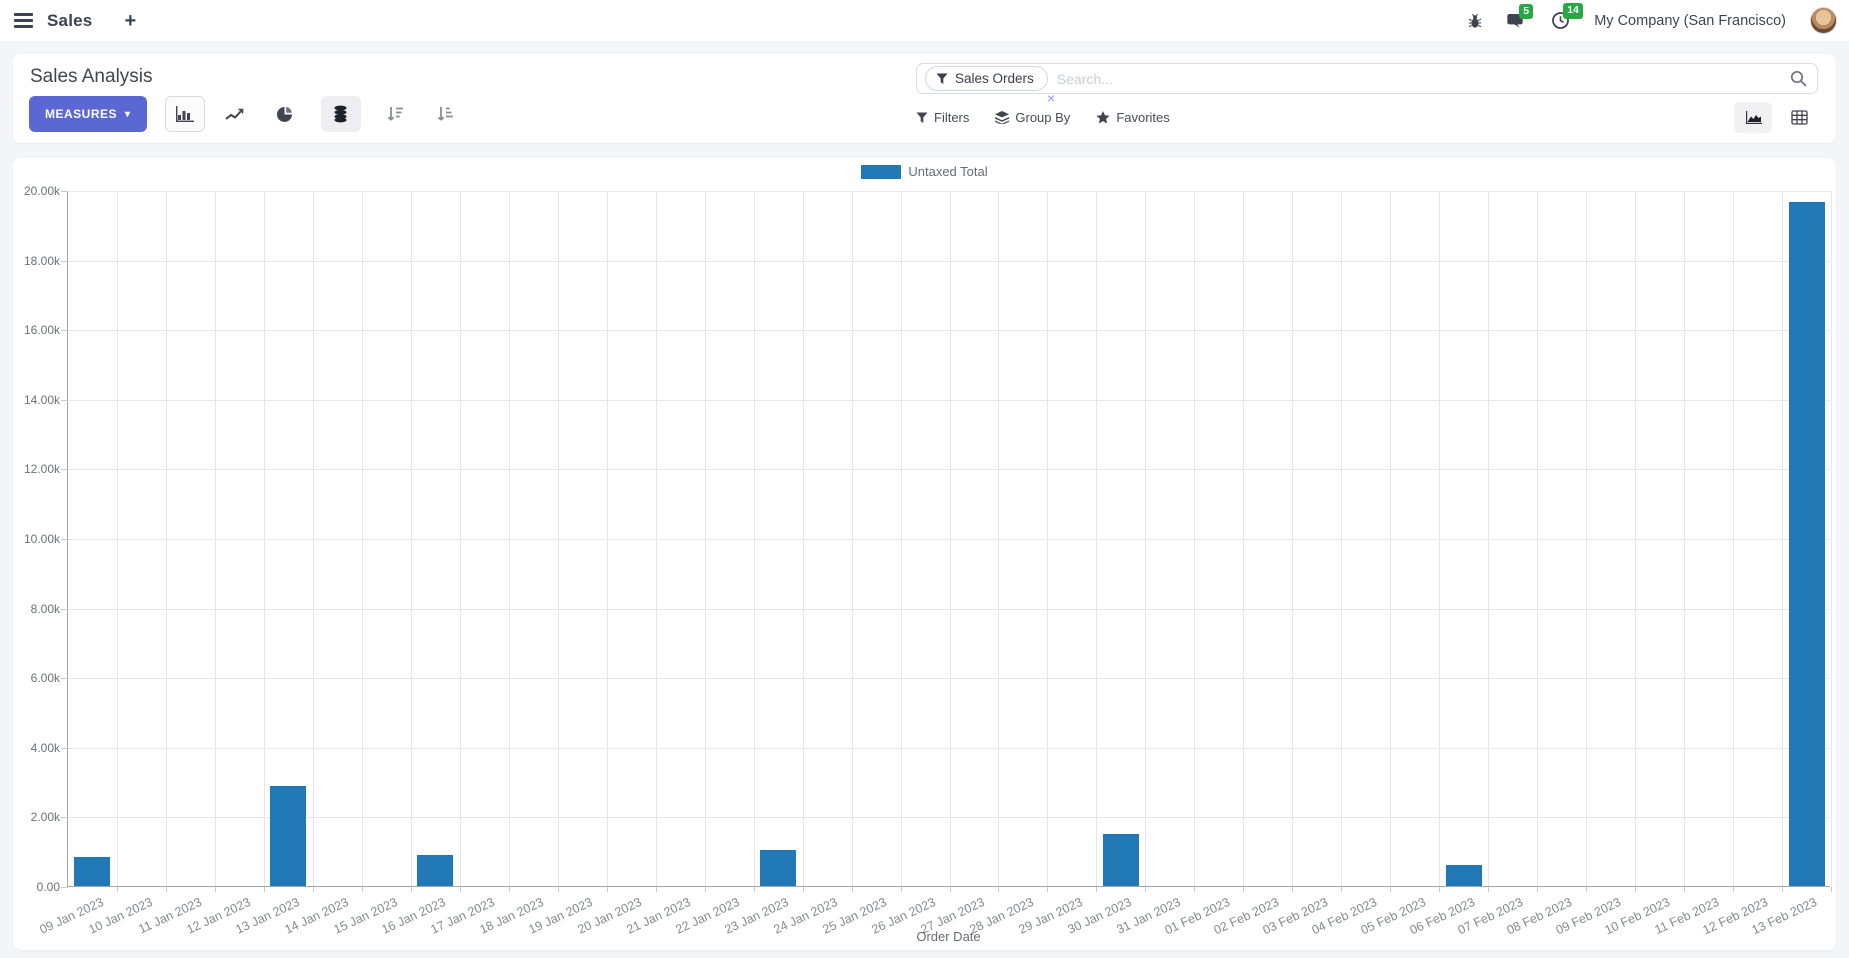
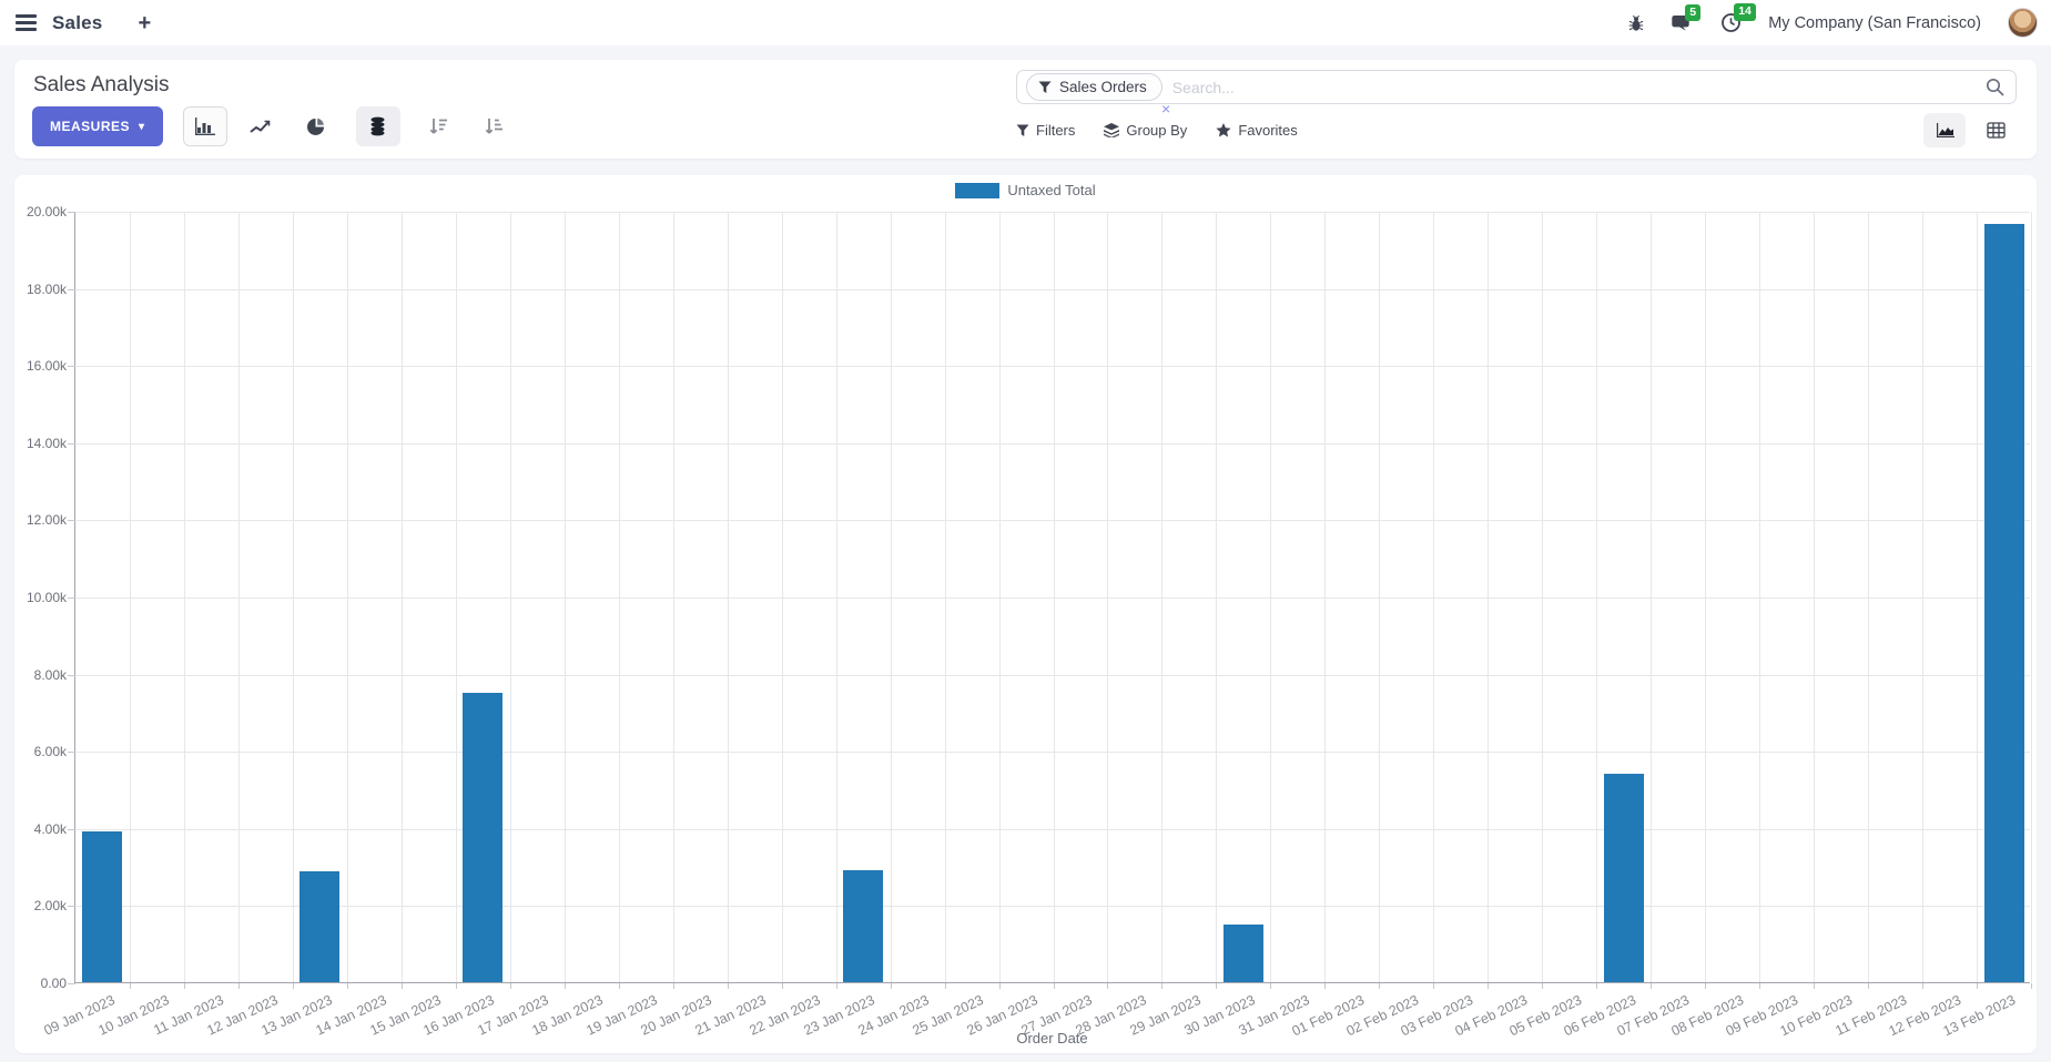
09 Jan 2023: 0.8k -> 3.9k
16 Jan 2023: 0.9k -> 7.5k
23 Jan 2023: 1.0k -> 2.9k
06 Feb 2023: 0.6k -> 5.4k
